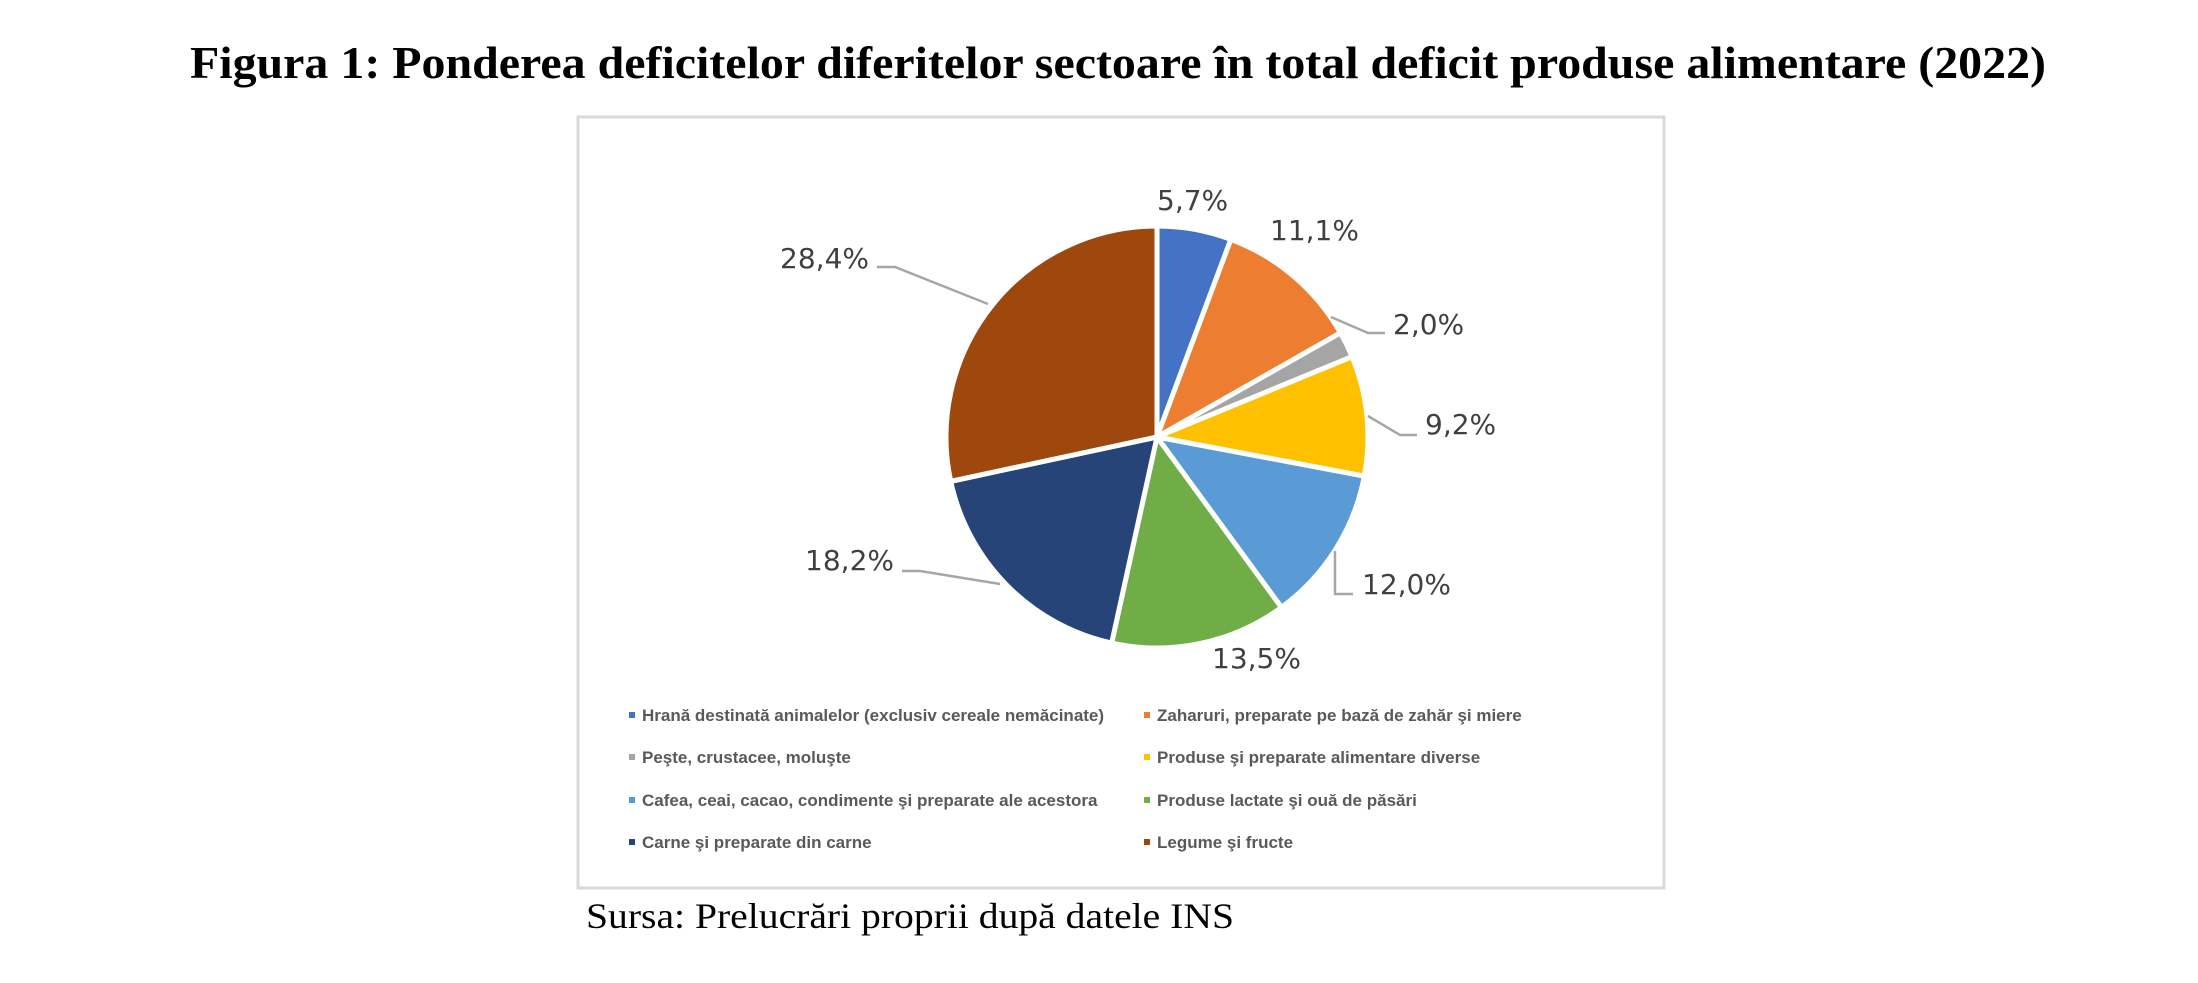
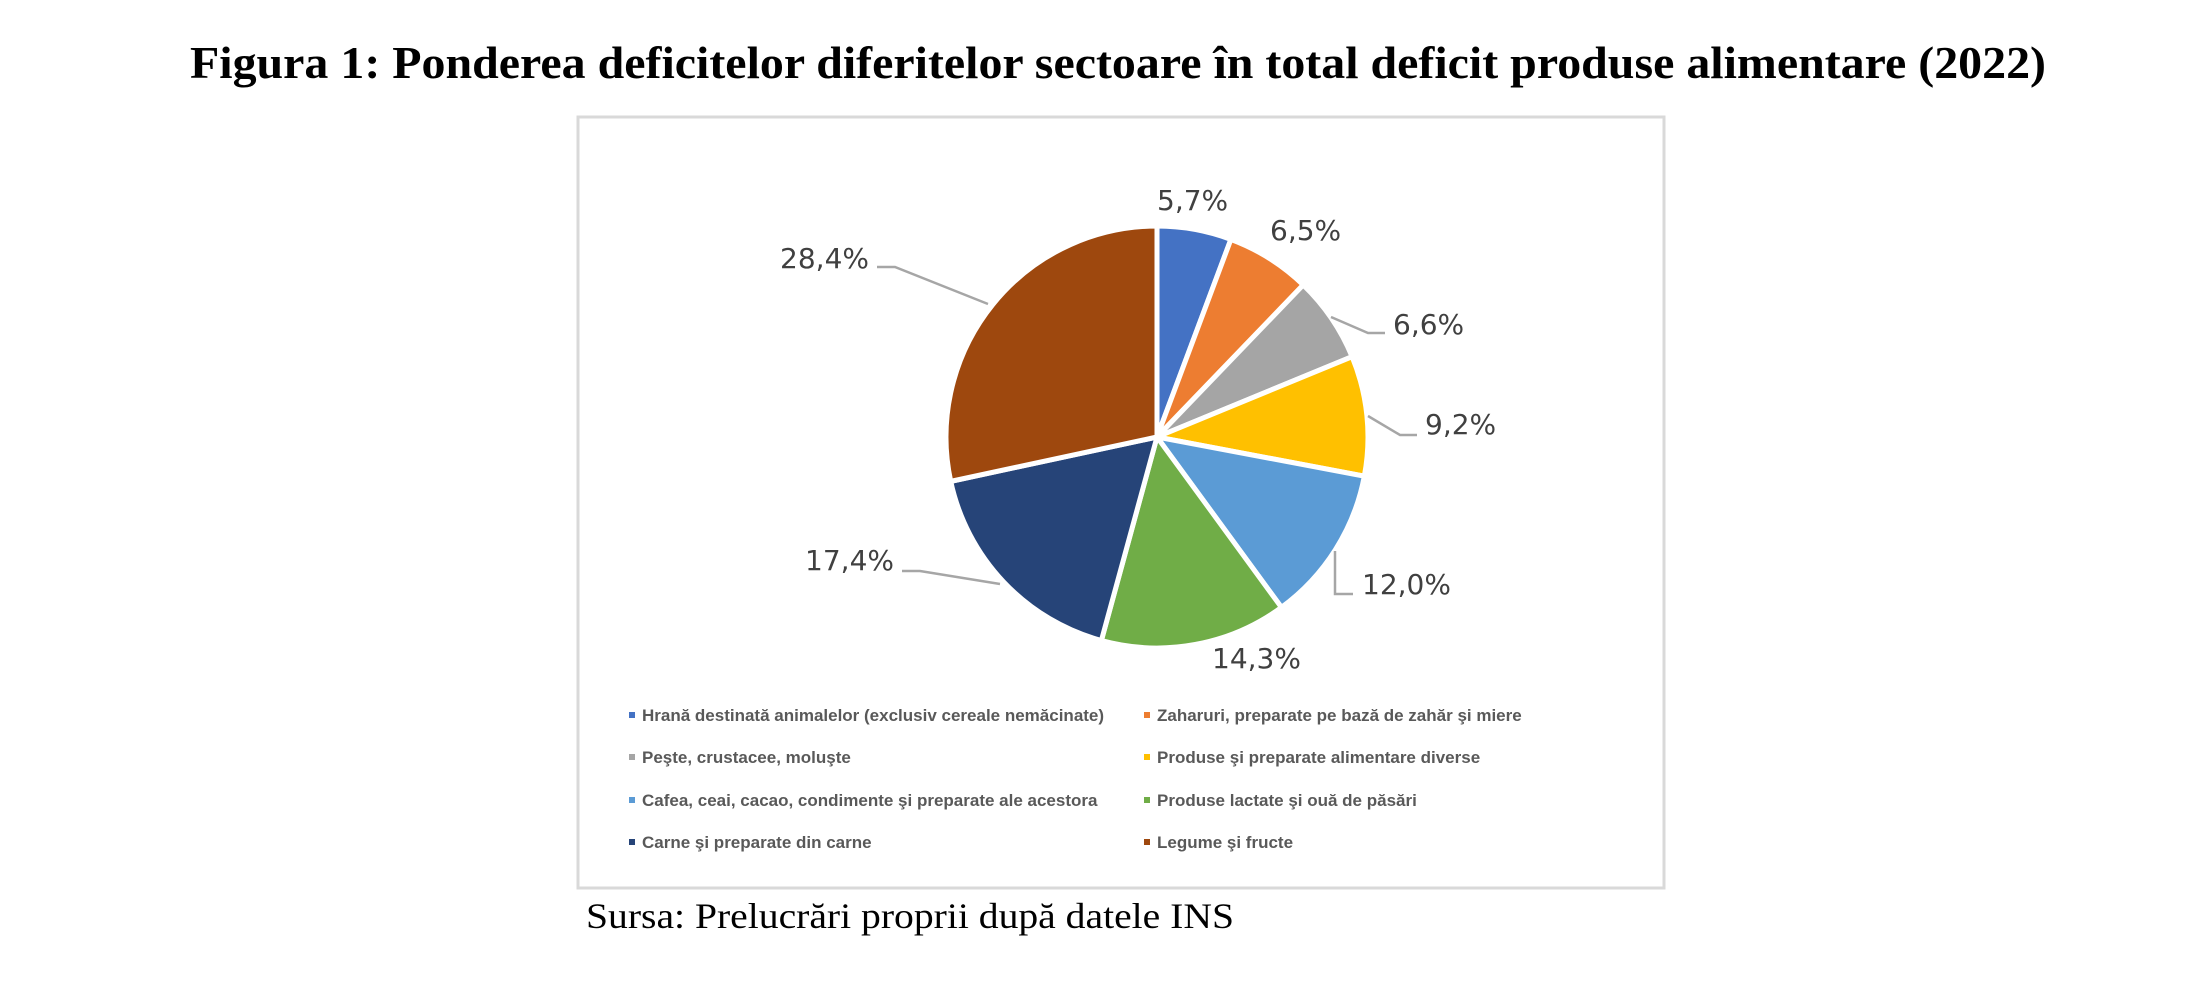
Zaharuri, preparate pe bază de zahăr şi miere: 11,1% -> 6,5%
Peşte, crustacee, moluşte: 2,0% -> 6,6%
Produse lactate şi ouă de păsări: 13,5% -> 14,3%
Carne şi preparate din carne: 18,2% -> 17,4%
